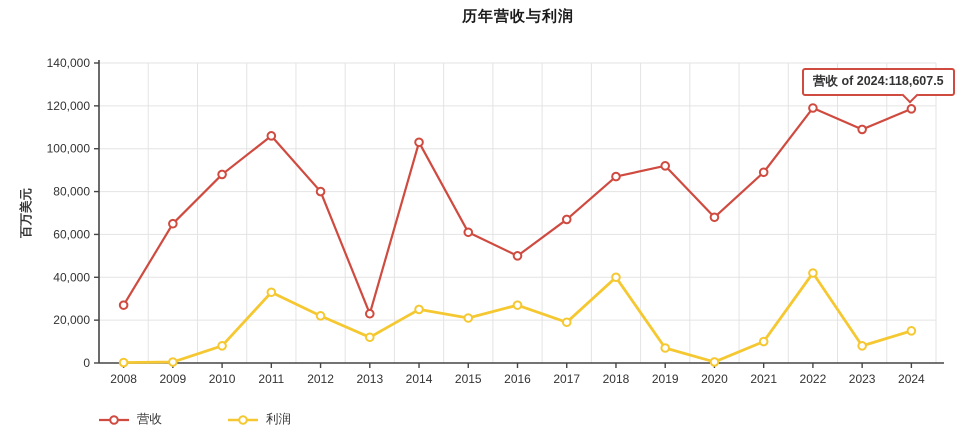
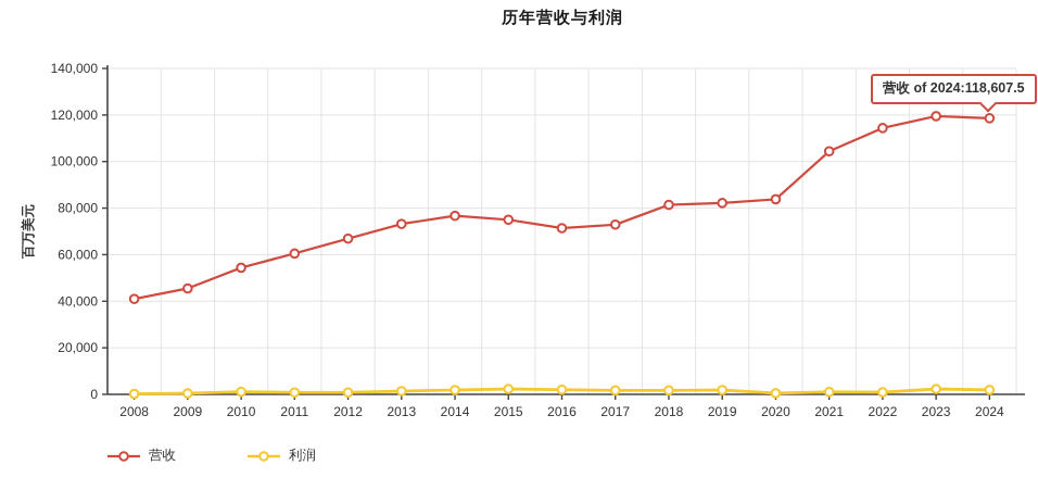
营收/2008: 27000 -> 41000
营收/2009: 65000 -> 46000
营收/2010: 88000 -> 54000
利润/2010: 8000 -> 1000
营收/2011: 106000 -> 60000
利润/2011: 33000 -> 1000
营收/2012: 80000 -> 67000
利润/2012: 22000 -> 1000
营收/2013: 23000 -> 73000
利润/2013: 12000 -> 1000
营收/2014: 103000 -> 77000
利润/2014: 25000 -> 2000
营收/2015: 61000 -> 75000
利润/2015: 21000 -> 2000
营收/2016: 50000 -> 71000
利润/2016: 27000 -> 2000
营收/2017: 67000 -> 73000
利润/2017: 19000 -> 2000
营收/2018: 87000 -> 81000
利润/2018: 40000 -> 2000
营收/2019: 92000 -> 82000
利润/2019: 7000 -> 2000
营收/2020: 68000 -> 84000
营收/2021: 89000 -> 104000
利润/2021: 10000 -> 1000
营收/2022: 119000 -> 114000
利润/2022: 42000 -> 1000
营收/2023: 109000 -> 120000
利润/2023: 8000 -> 2000
利润/2024: 15000 -> 2000
